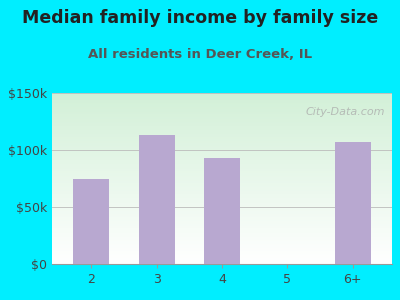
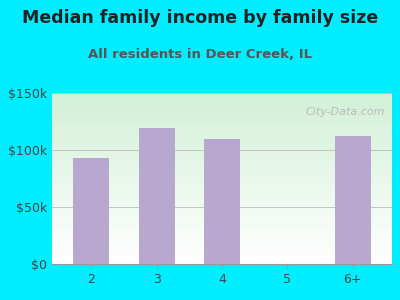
2: $75k -> $93k
3: $113k -> $119k
4: $93k -> $110k
6+: $107k -> $112k
